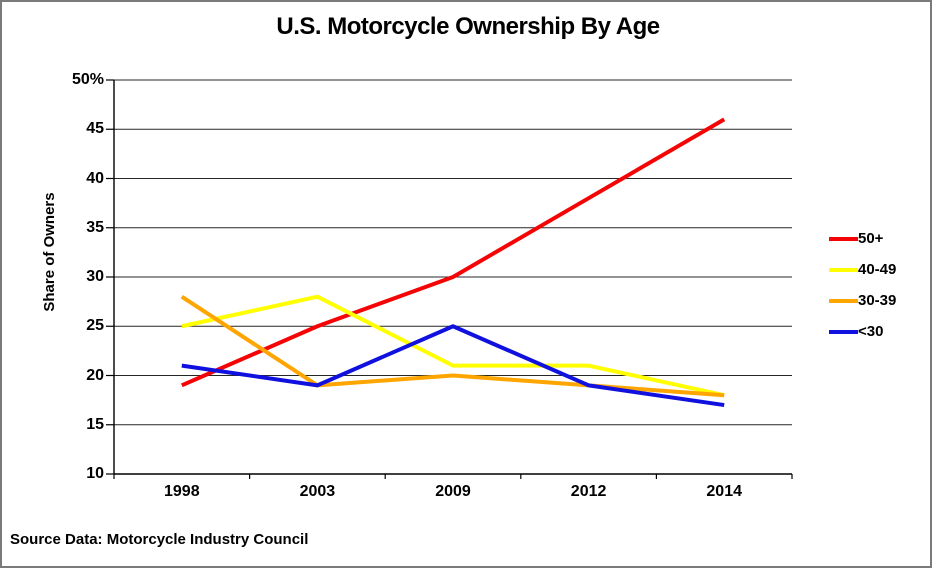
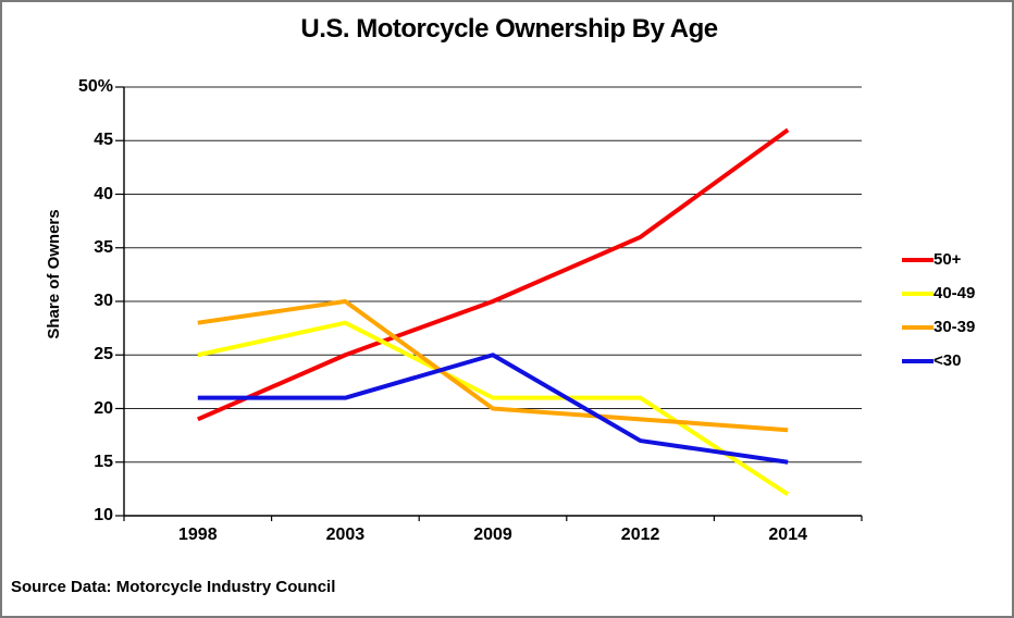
30-39/2003: 19% -> 30%
<30/2003: 19% -> 21%
50+/2012: 38% -> 36%
<30/2012: 19% -> 17%
40-49/2014: 18% -> 12%
<30/2014: 17% -> 15%
